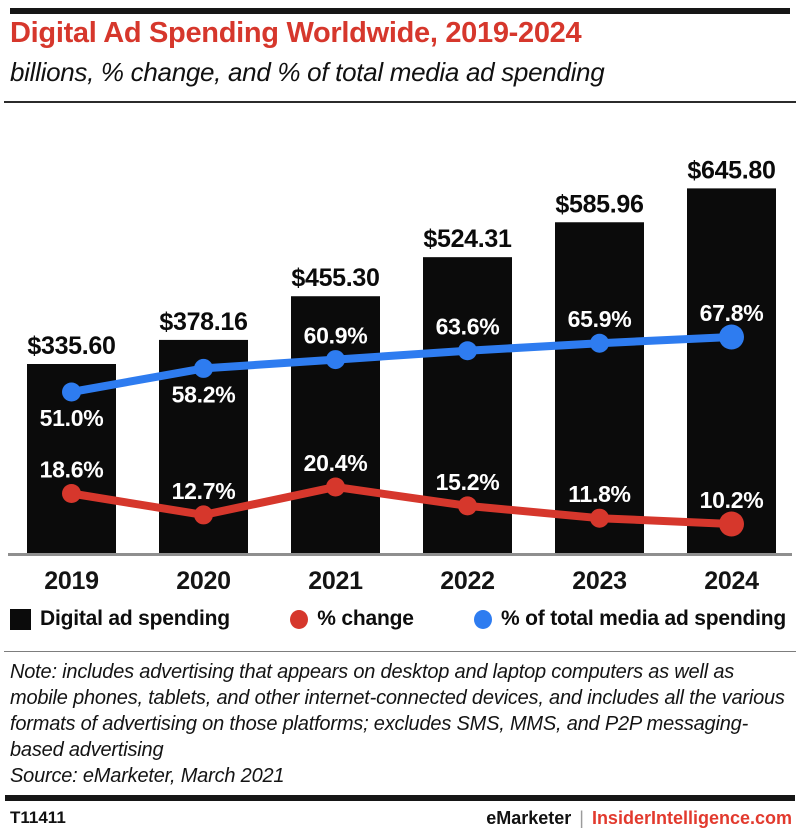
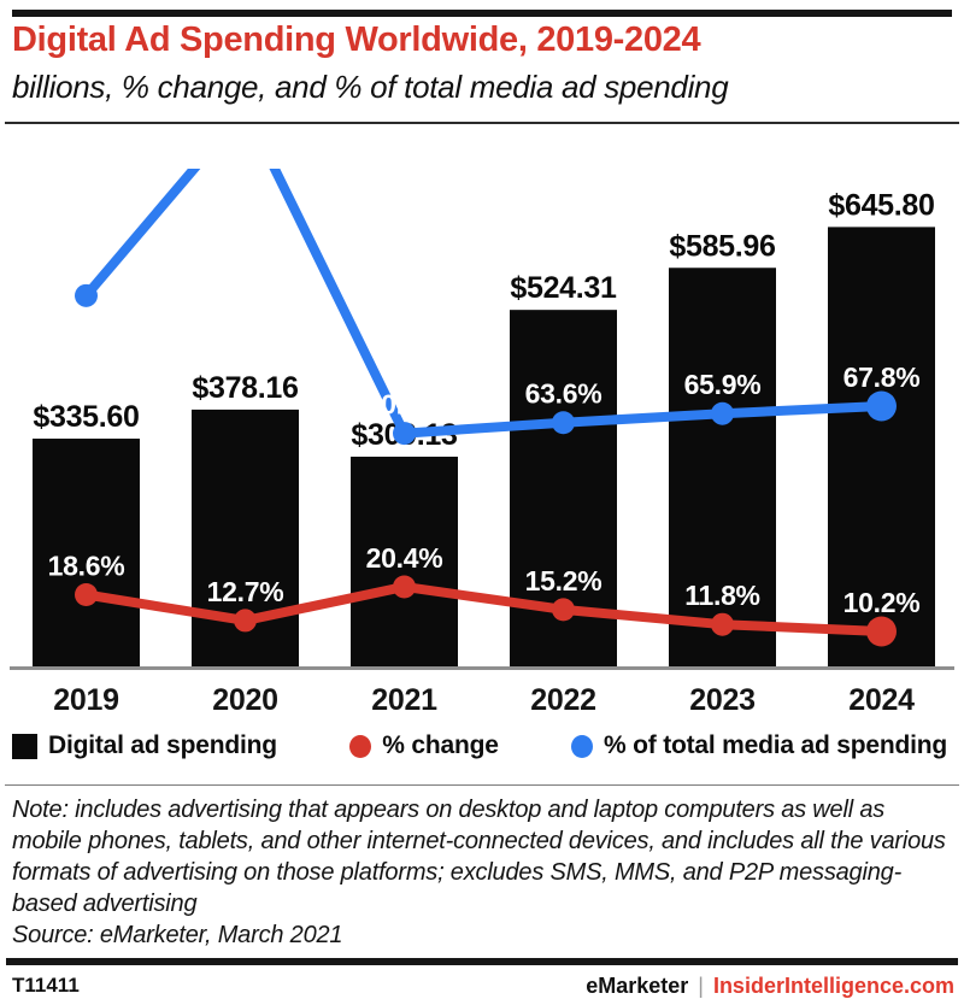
% of total media ad spending/2019: 51.0% -> 95.8%
% of total media ad spending/2020: 58.2% -> 143.2%
Digital ad spending/2021: $455.30 -> $309.13
